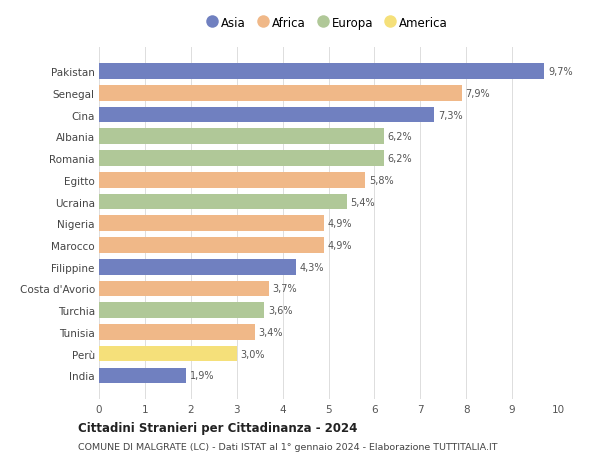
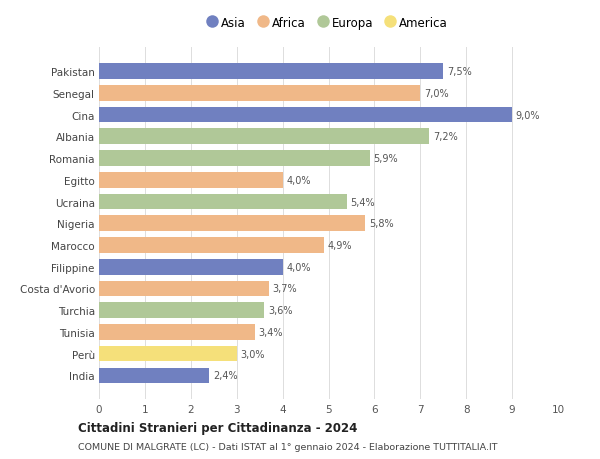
Pakistan: 9,7% -> 7,5%
Senegal: 7,9% -> 7,0%
Cina: 7,3% -> 9,0%
Albania: 6,2% -> 7,2%
Romania: 6,2% -> 5,9%
Egitto: 5,8% -> 4,0%
Nigeria: 4,9% -> 5,8%
Filippine: 4,3% -> 4,0%
India: 1,9% -> 2,4%
